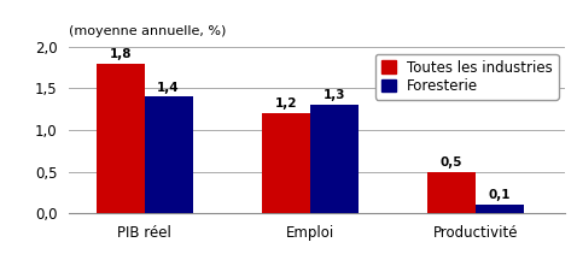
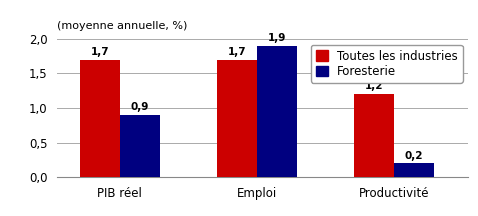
Toutes les industries/PIB réel: 1,8 -> 1,7
Foresterie/PIB réel: 1,4 -> 0,9
Toutes les industries/Emploi: 1,2 -> 1,7
Foresterie/Emploi: 1,3 -> 1,9
Toutes les industries/Productivité: 0,5 -> 1,2
Foresterie/Productivité: 0,1 -> 0,2
